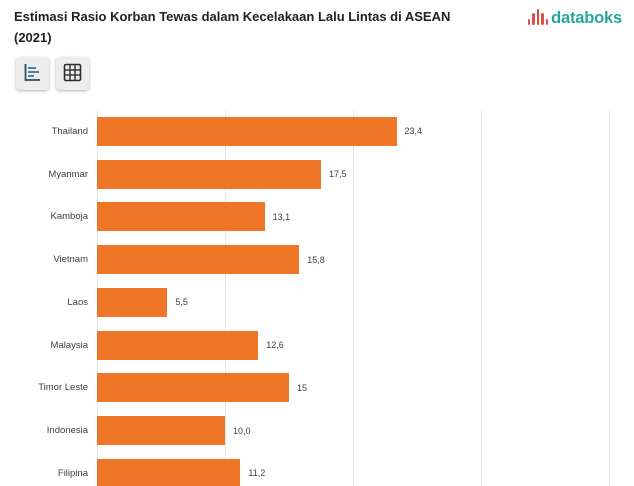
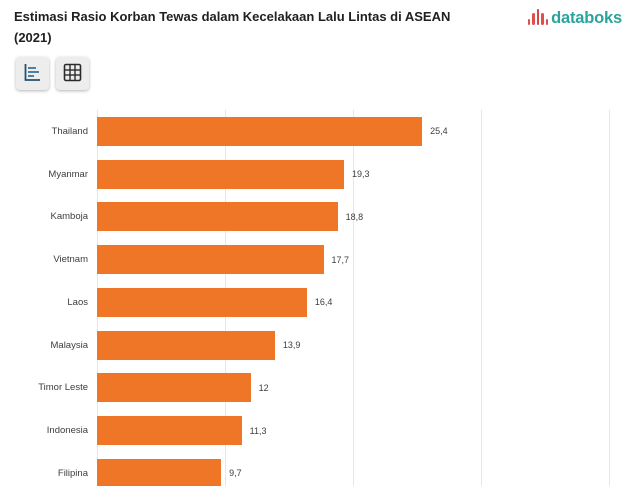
Thailand: 23,4 -> 25,4
Myanmar: 17,5 -> 19,3
Kamboja: 13,1 -> 18,8
Vietnam: 15,8 -> 17,7
Laos: 5,5 -> 16,4
Malaysia: 12,6 -> 13,9
Timor Leste: 15 -> 12
Indonesia: 10,0 -> 11,3
Filipina: 11,2 -> 9,7
